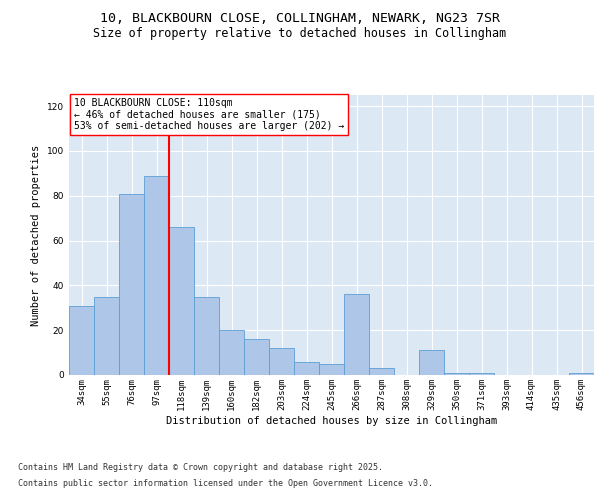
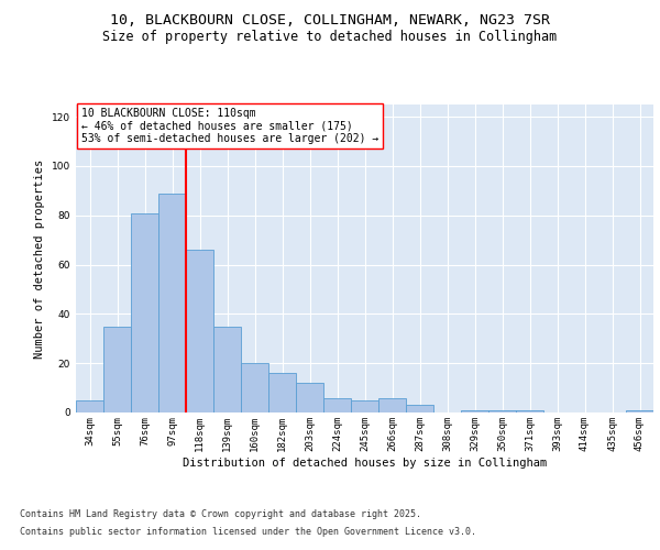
34sqm: 31 -> 5
266sqm: 36 -> 6
329sqm: 11 -> 1
